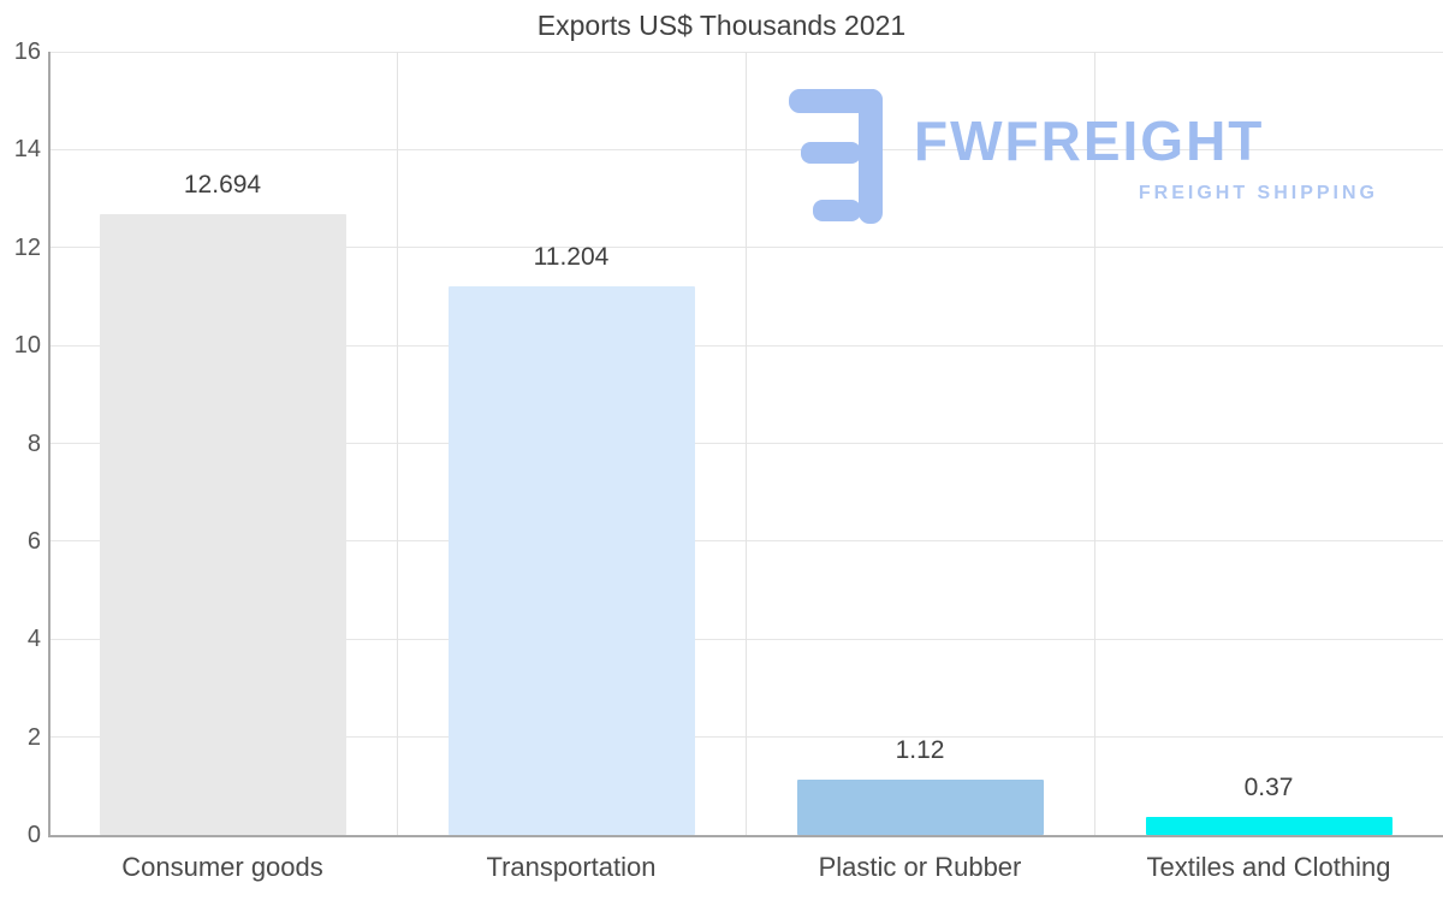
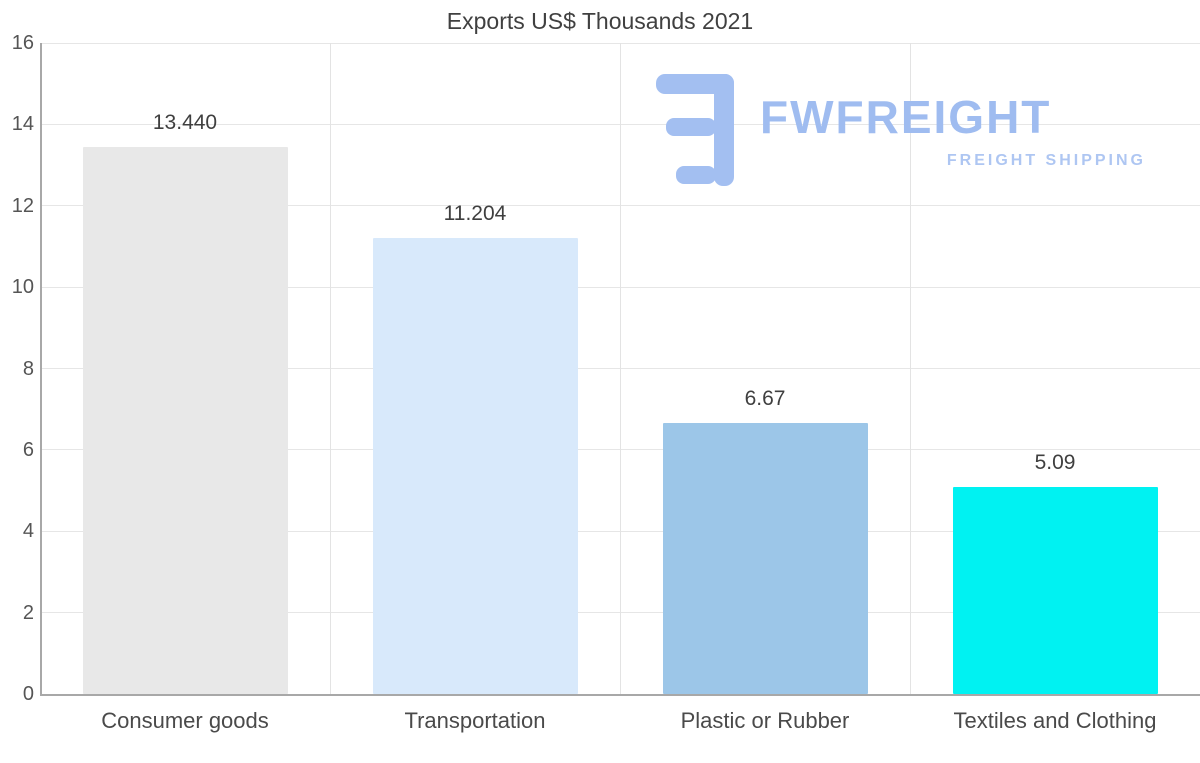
Consumer goods: 12.694 -> 13.440
Plastic or Rubber: 1.12 -> 6.67
Textiles and Clothing: 0.37 -> 5.09
